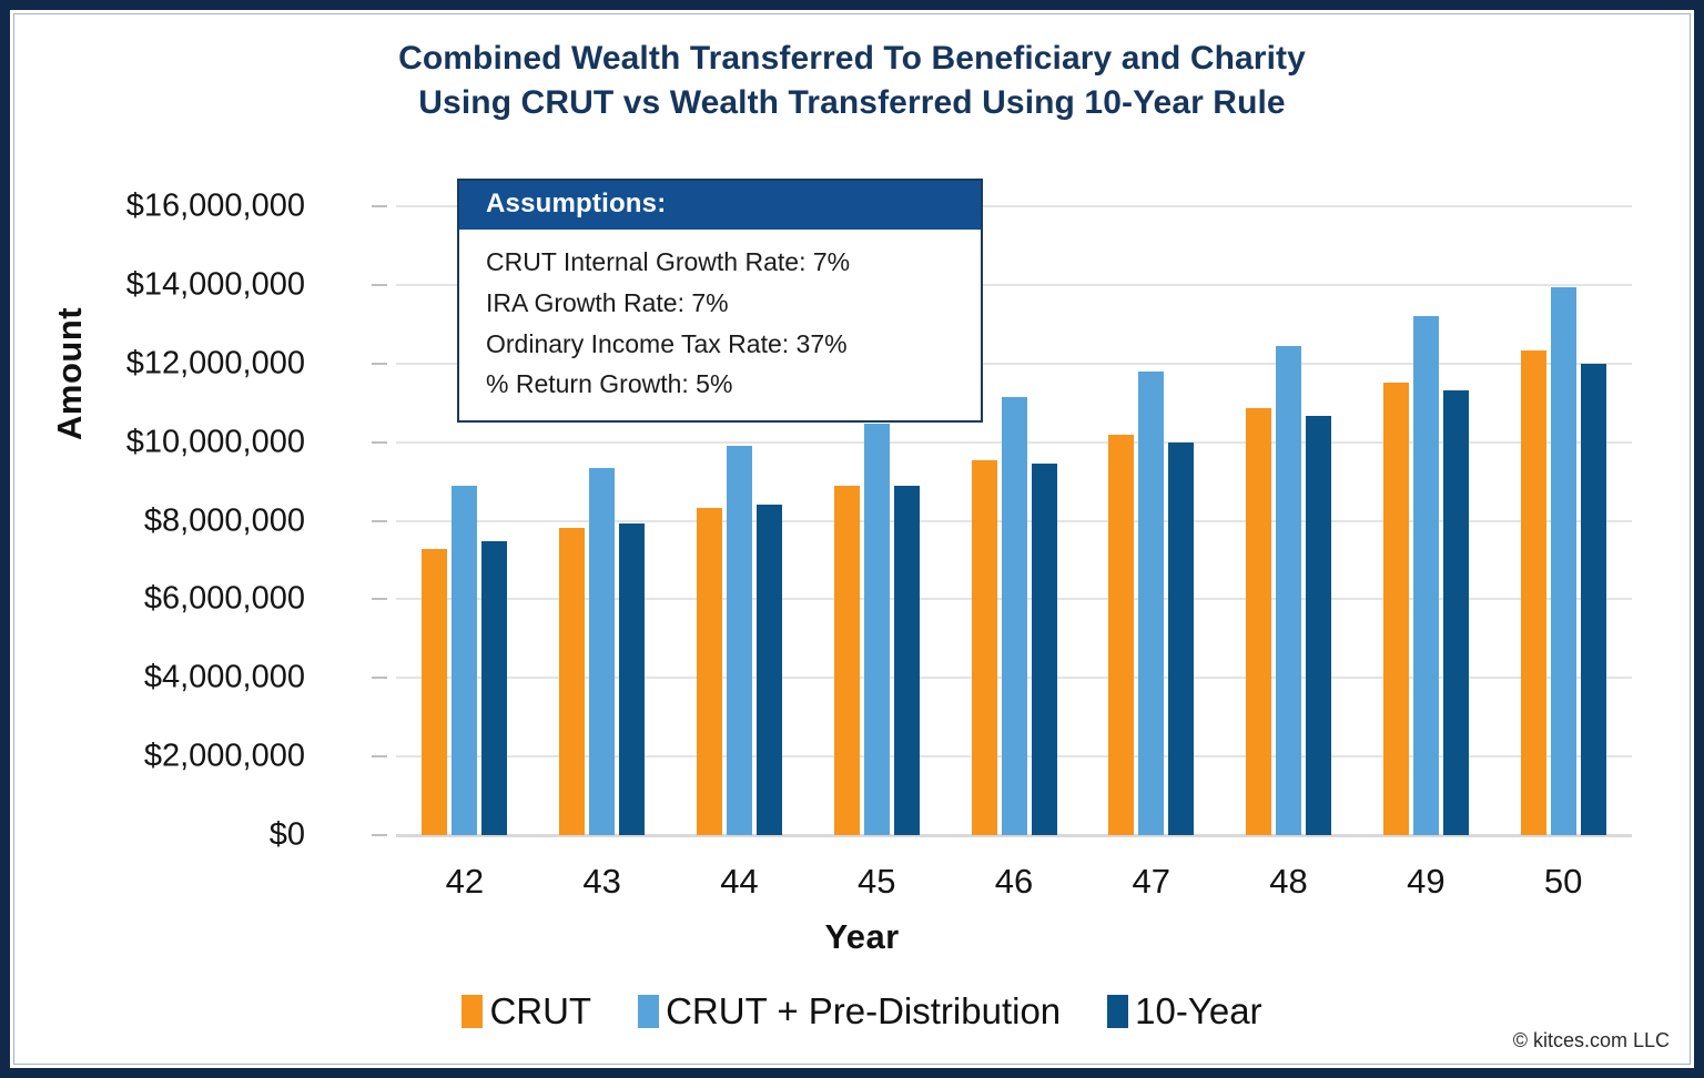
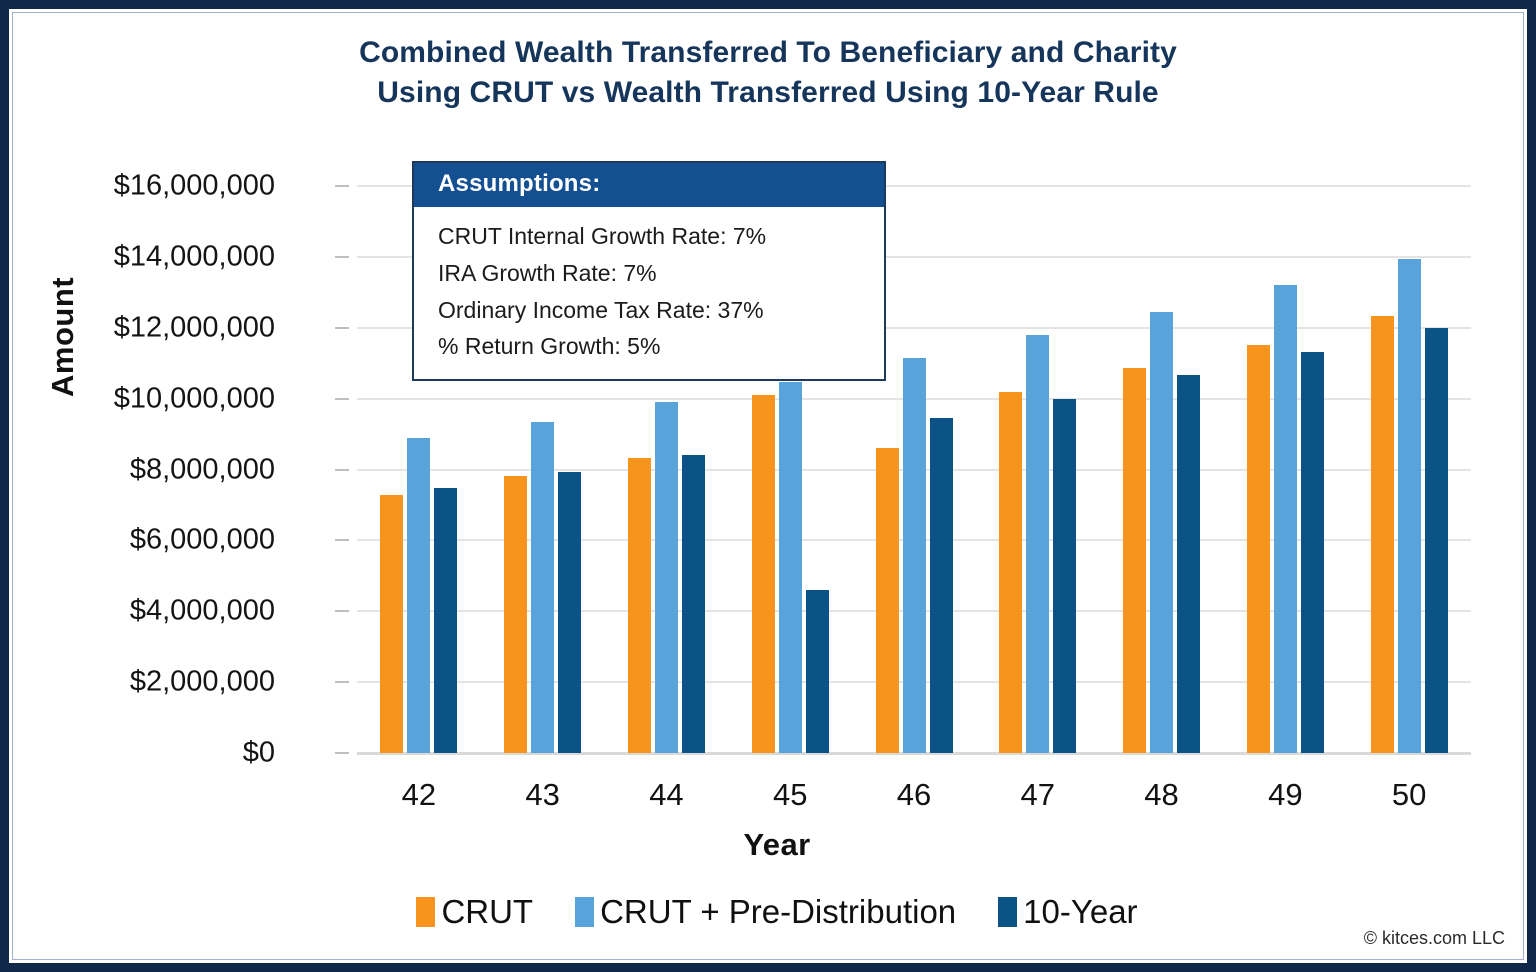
CRUT/45: $8900000 -> $10100000
10-Year/45: $8900000 -> $4600000
CRUT/46: $9500000 -> $8600000
